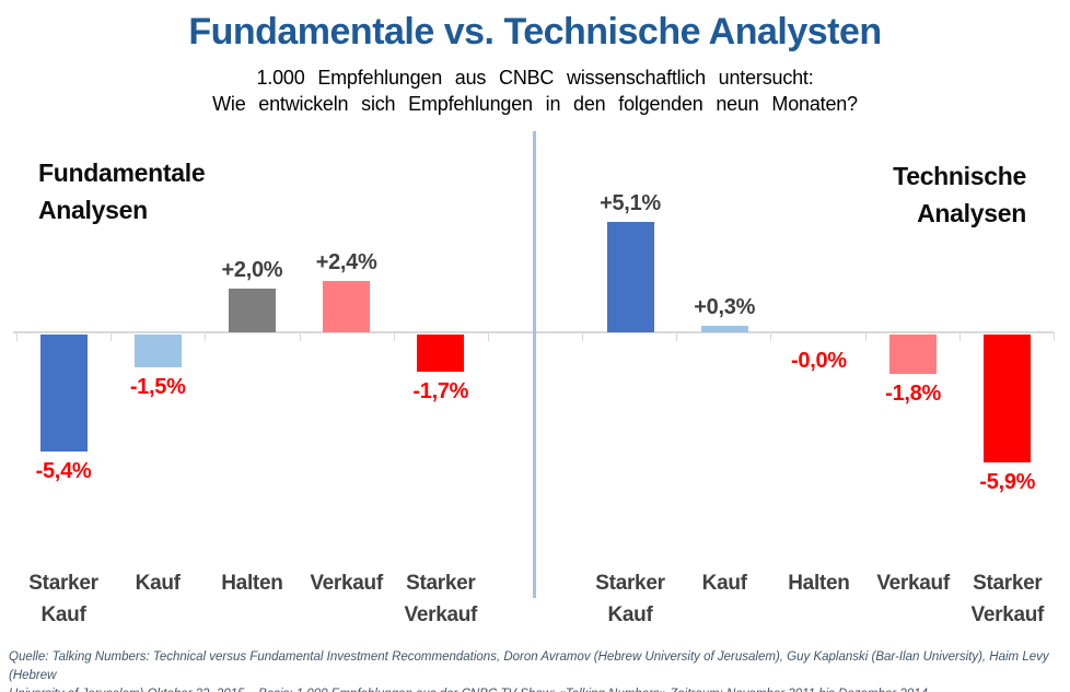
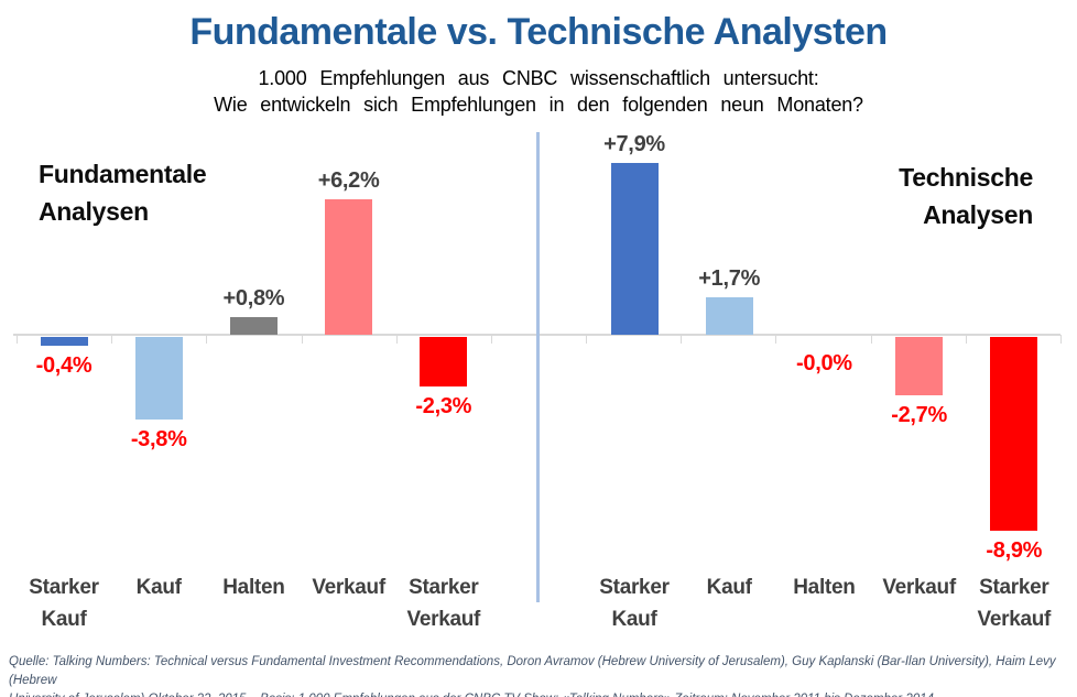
Fundamentale Analysen/Starker Kauf: -5,4% -> -0,4%
Technische Analysen/Starker Kauf: +5,1% -> +7,9%
Fundamentale Analysen/Kauf: -1,5% -> -3,8%
Technische Analysen/Kauf: +0,3% -> +1,7%
Fundamentale Analysen/Halten: +2,0% -> +0,8%
Fundamentale Analysen/Verkauf: +2,4% -> +6,2%
Technische Analysen/Verkauf: -1,8% -> -2,7%
Fundamentale Analysen/Starker Verkauf: -1,7% -> -2,3%
Technische Analysen/Starker Verkauf: -5,9% -> -8,9%
